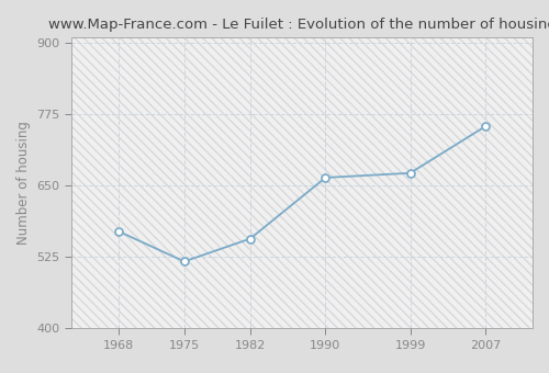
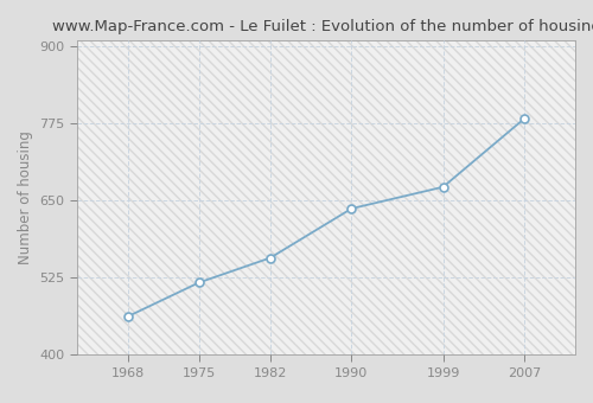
1968: 570 -> 462
1990: 664 -> 637
2007: 754 -> 783
